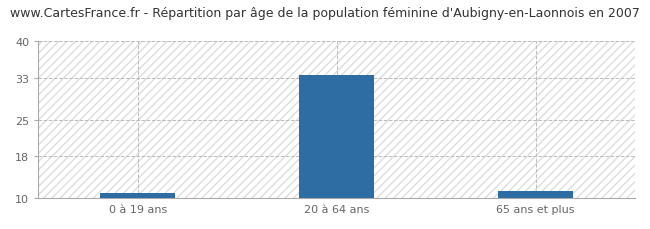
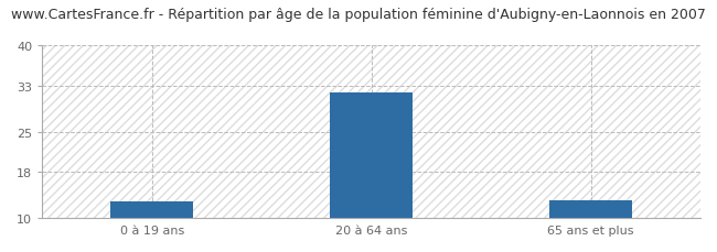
0 à 19 ans: 11.0 -> 13.0
20 à 64 ans: 33.5 -> 31.8
65 ans et plus: 11.5 -> 13.2
